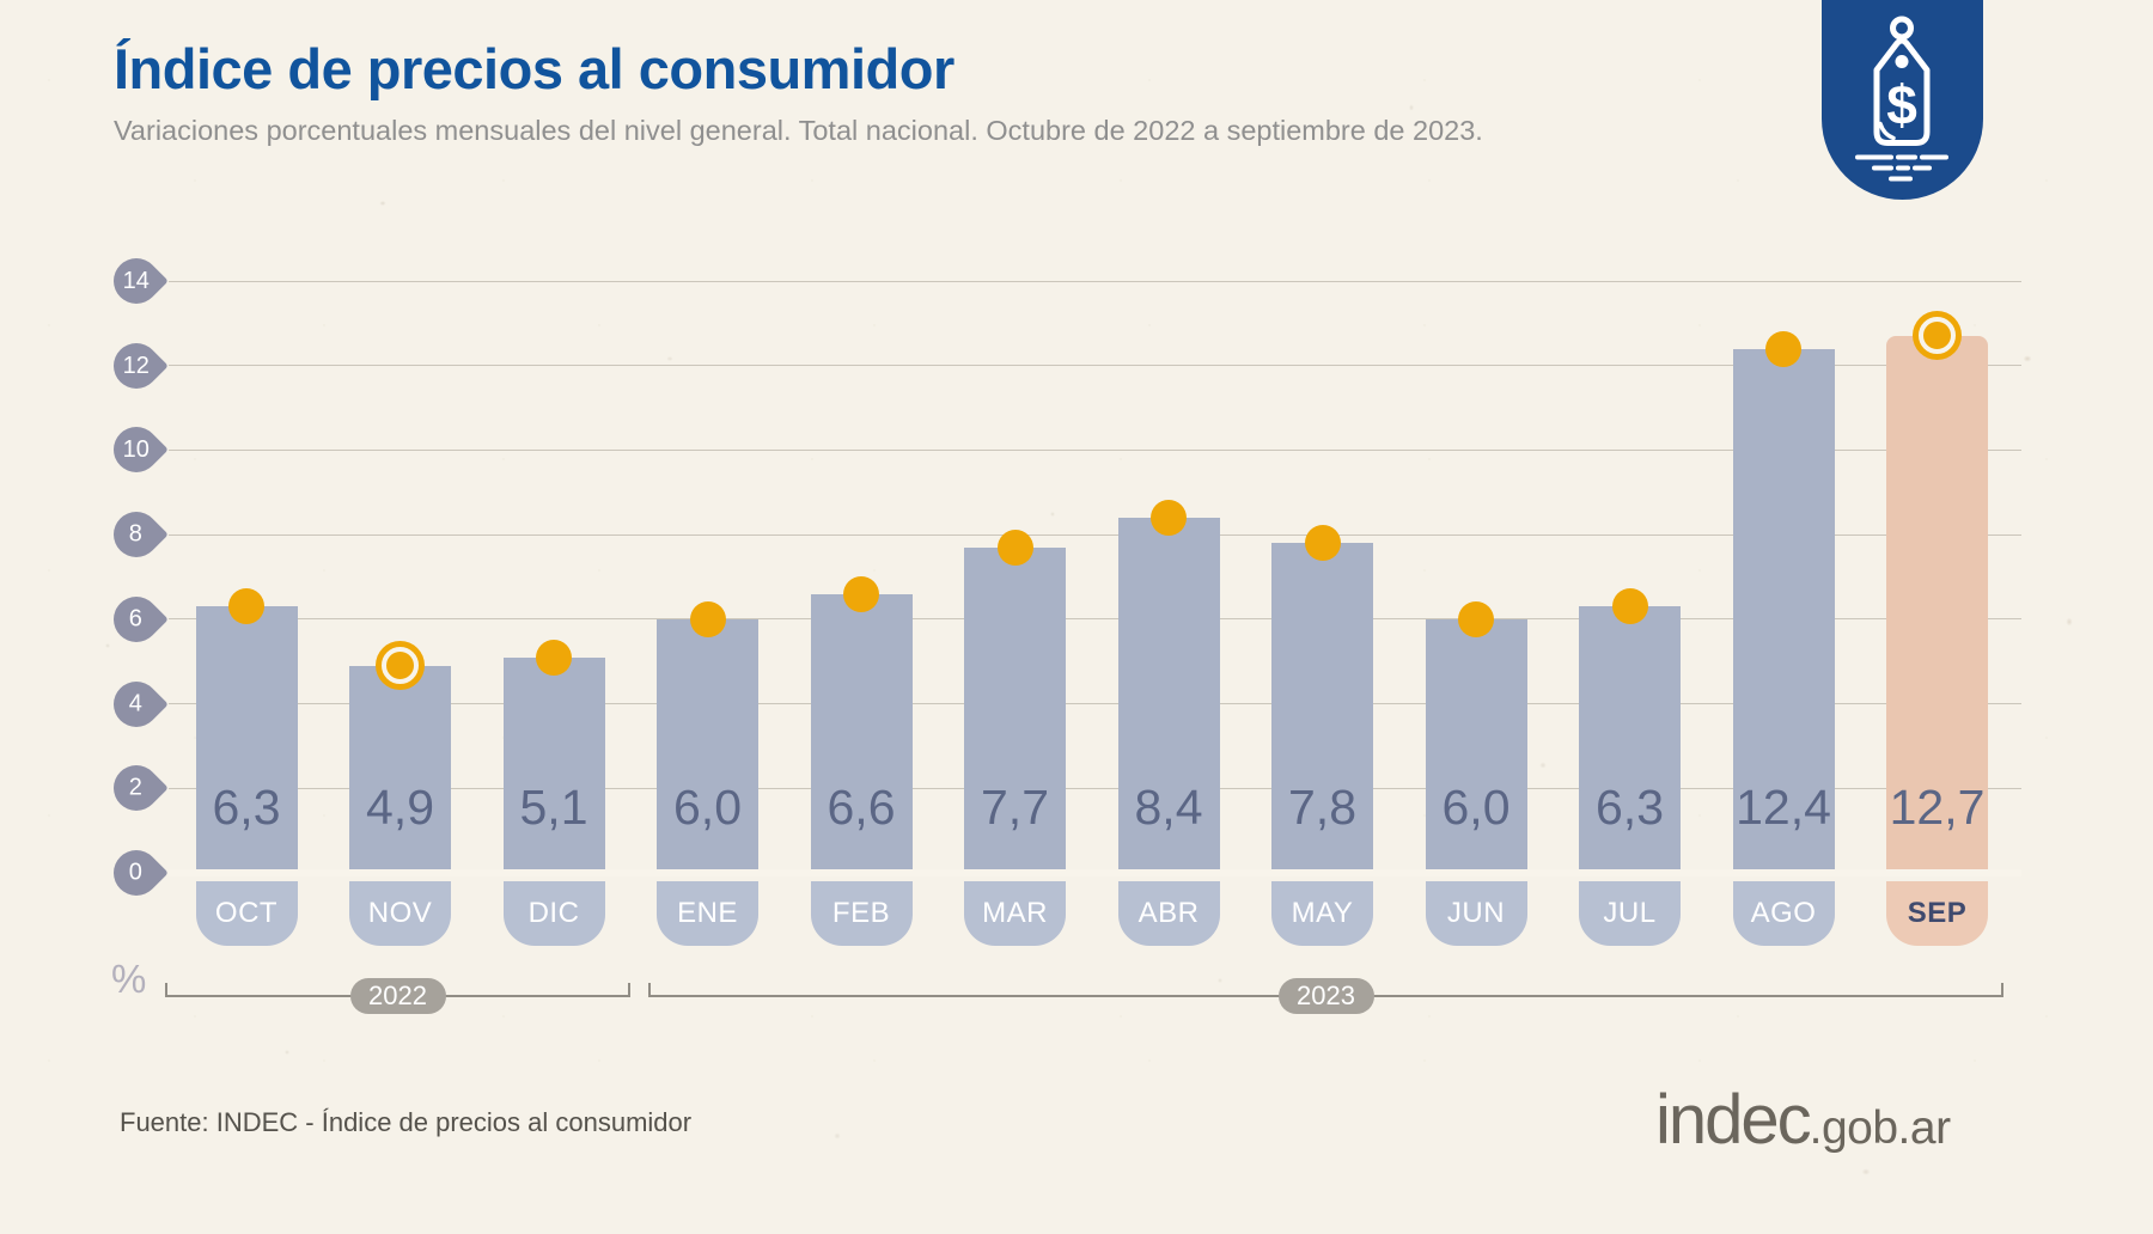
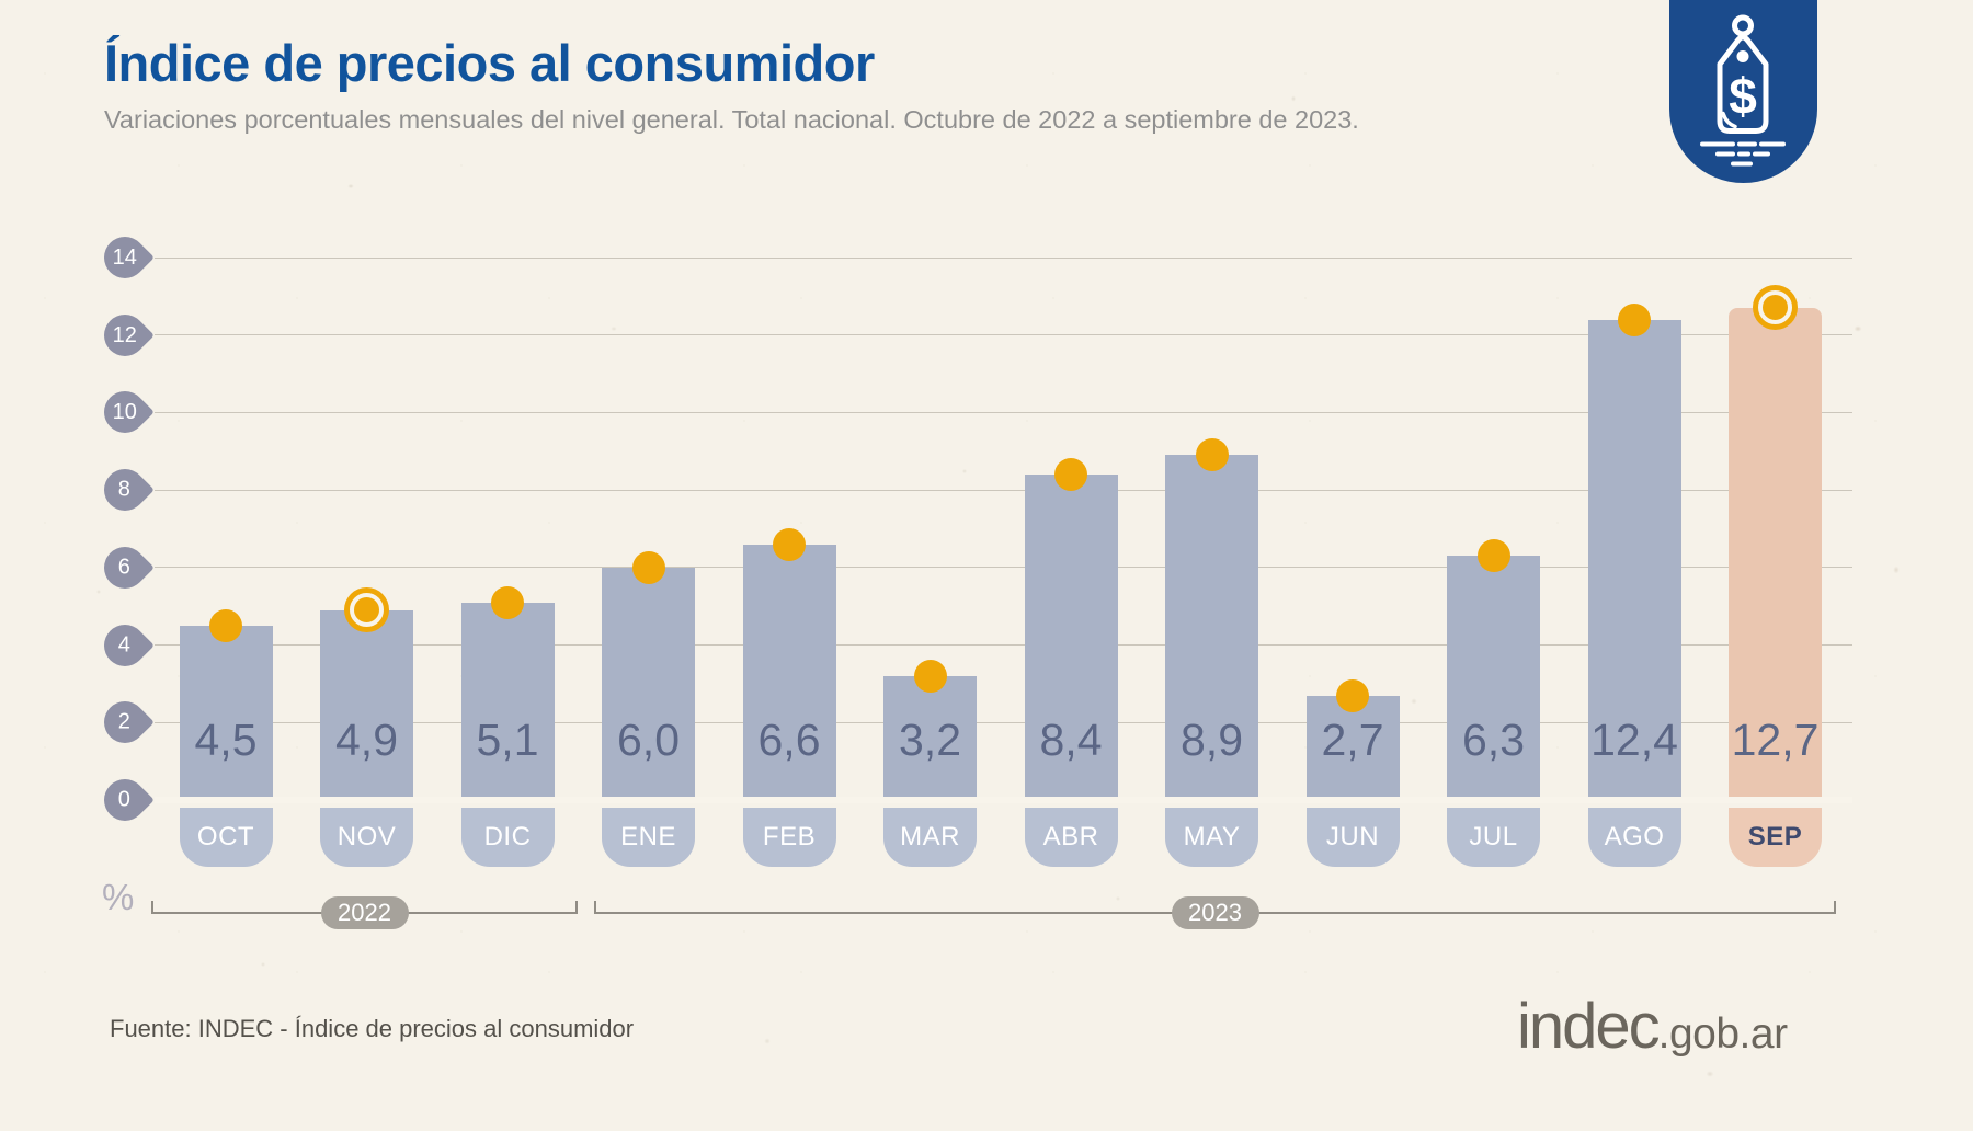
OCT: 6,3 -> 4,5
MAR: 7,7 -> 3,2
MAY: 7,8 -> 8,9
JUN: 6,0 -> 2,7
